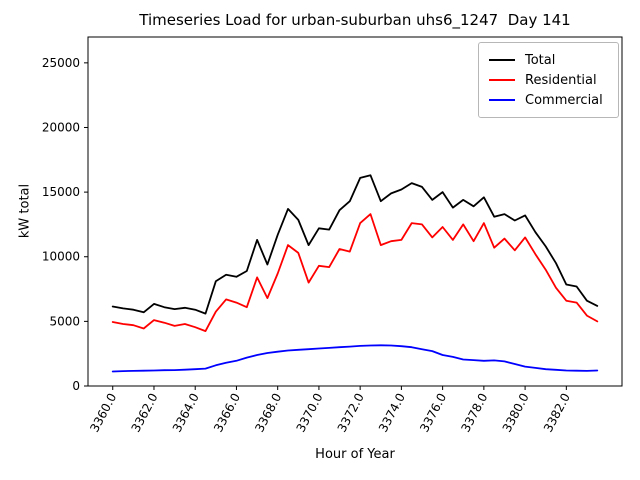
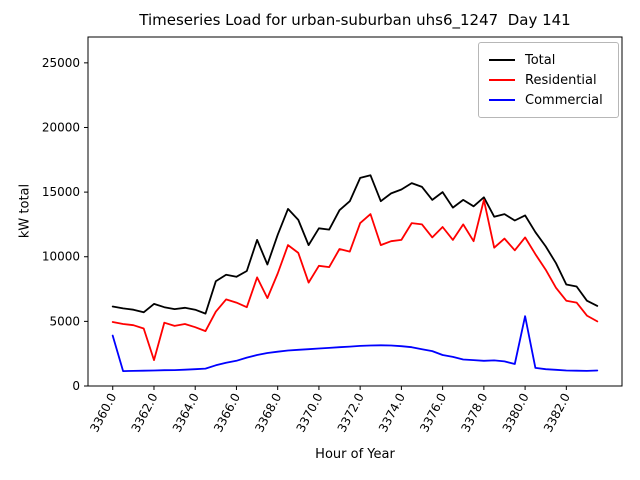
Commercial/3360.0: 1100 -> 3900
Residential/3362.0: 5100 -> 2000
Residential/3378.0: 12600 -> 14400
Commercial/3380.0: 1500 -> 5400
